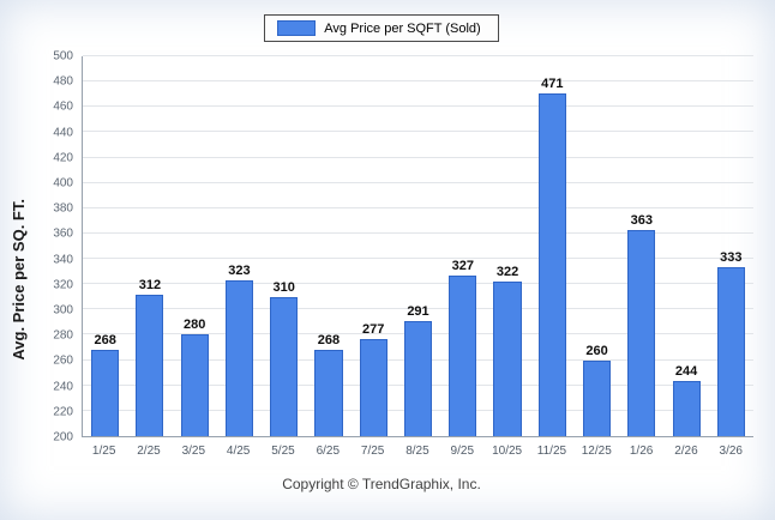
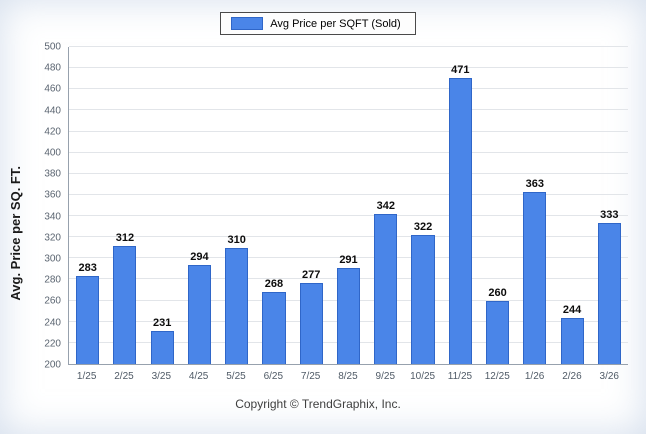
1/25: 268 -> 283
3/25: 280 -> 231
4/25: 323 -> 294
9/25: 327 -> 342
